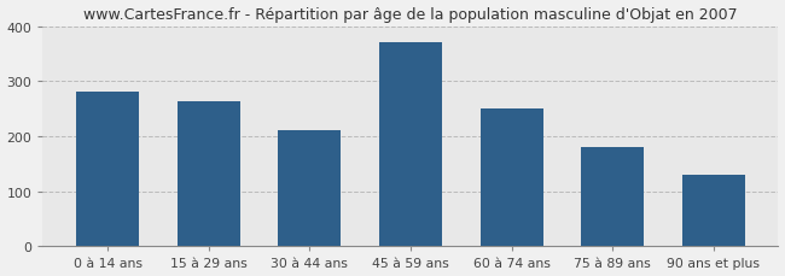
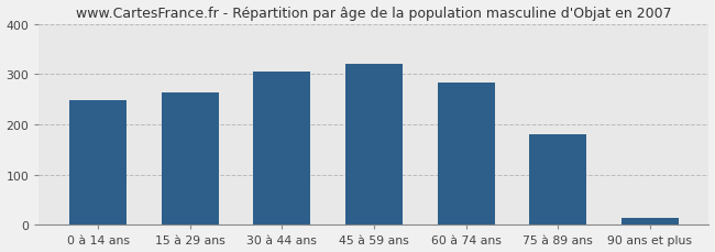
0 à 14 ans: 280 -> 248
30 à 44 ans: 210 -> 305
45 à 59 ans: 370 -> 320
60 à 74 ans: 250 -> 284
90 ans et plus: 130 -> 15
